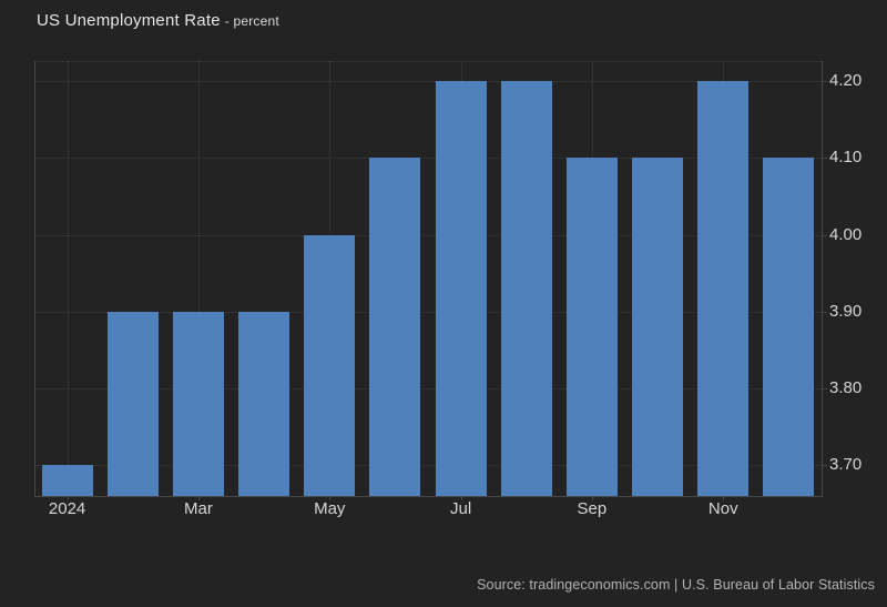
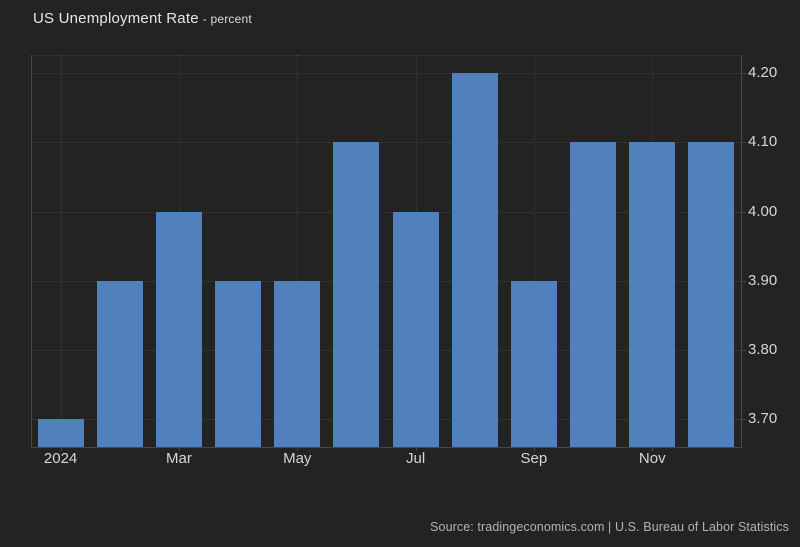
Mar: 3.9 -> 4.0
May: 4.0 -> 3.9
Jul: 4.2 -> 4.0
Sep: 4.1 -> 3.9
Nov: 4.2 -> 4.1
